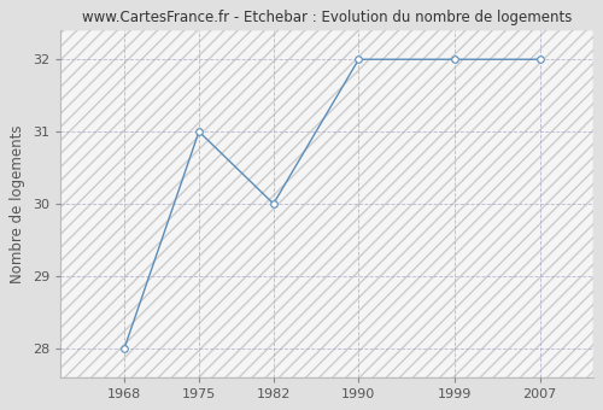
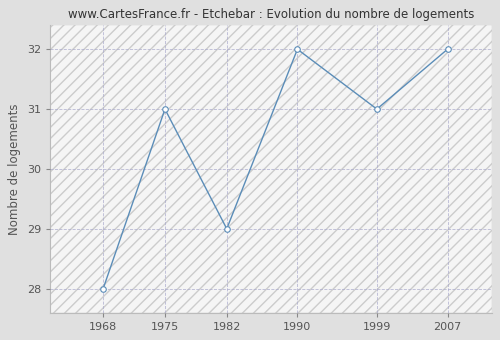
1982: 30 -> 29
1999: 32 -> 31
